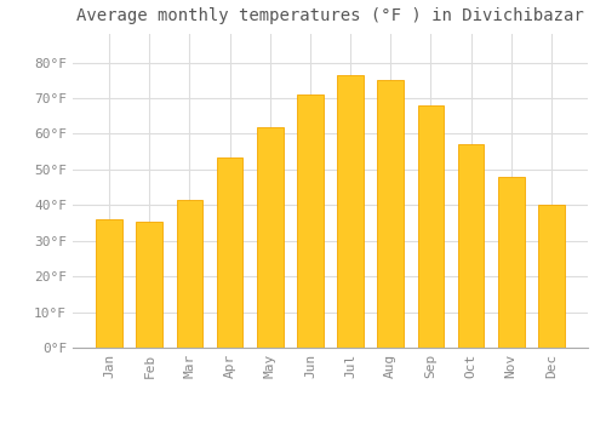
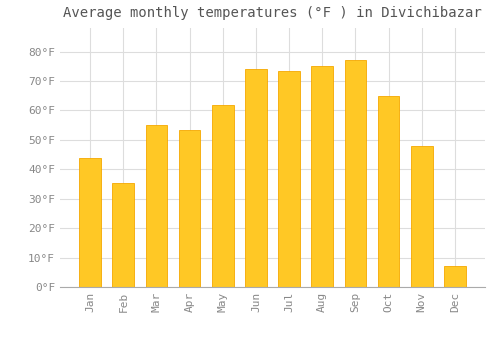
Jan: 36.0°F -> 44.0°F
Mar: 41.5°F -> 55.0°F
Jun: 71.0°F -> 74.0°F
Jul: 76.5°F -> 73.5°F
Sep: 68.0°F -> 77.0°F
Oct: 57.0°F -> 65.0°F
Dec: 40.0°F -> 7.0°F
